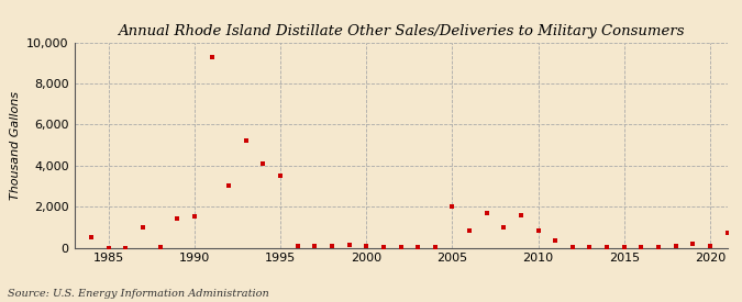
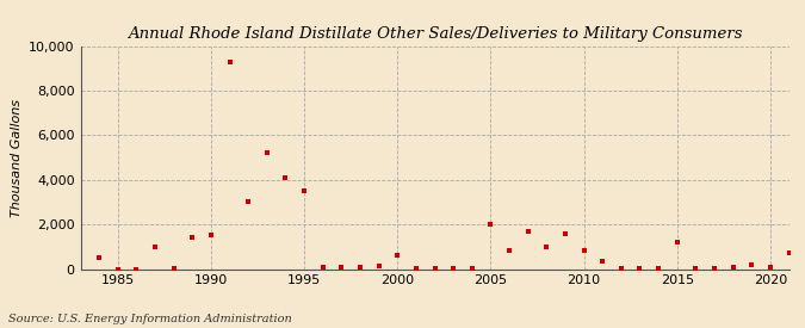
2000: 100 -> 600
2015: 0 -> 1,200
